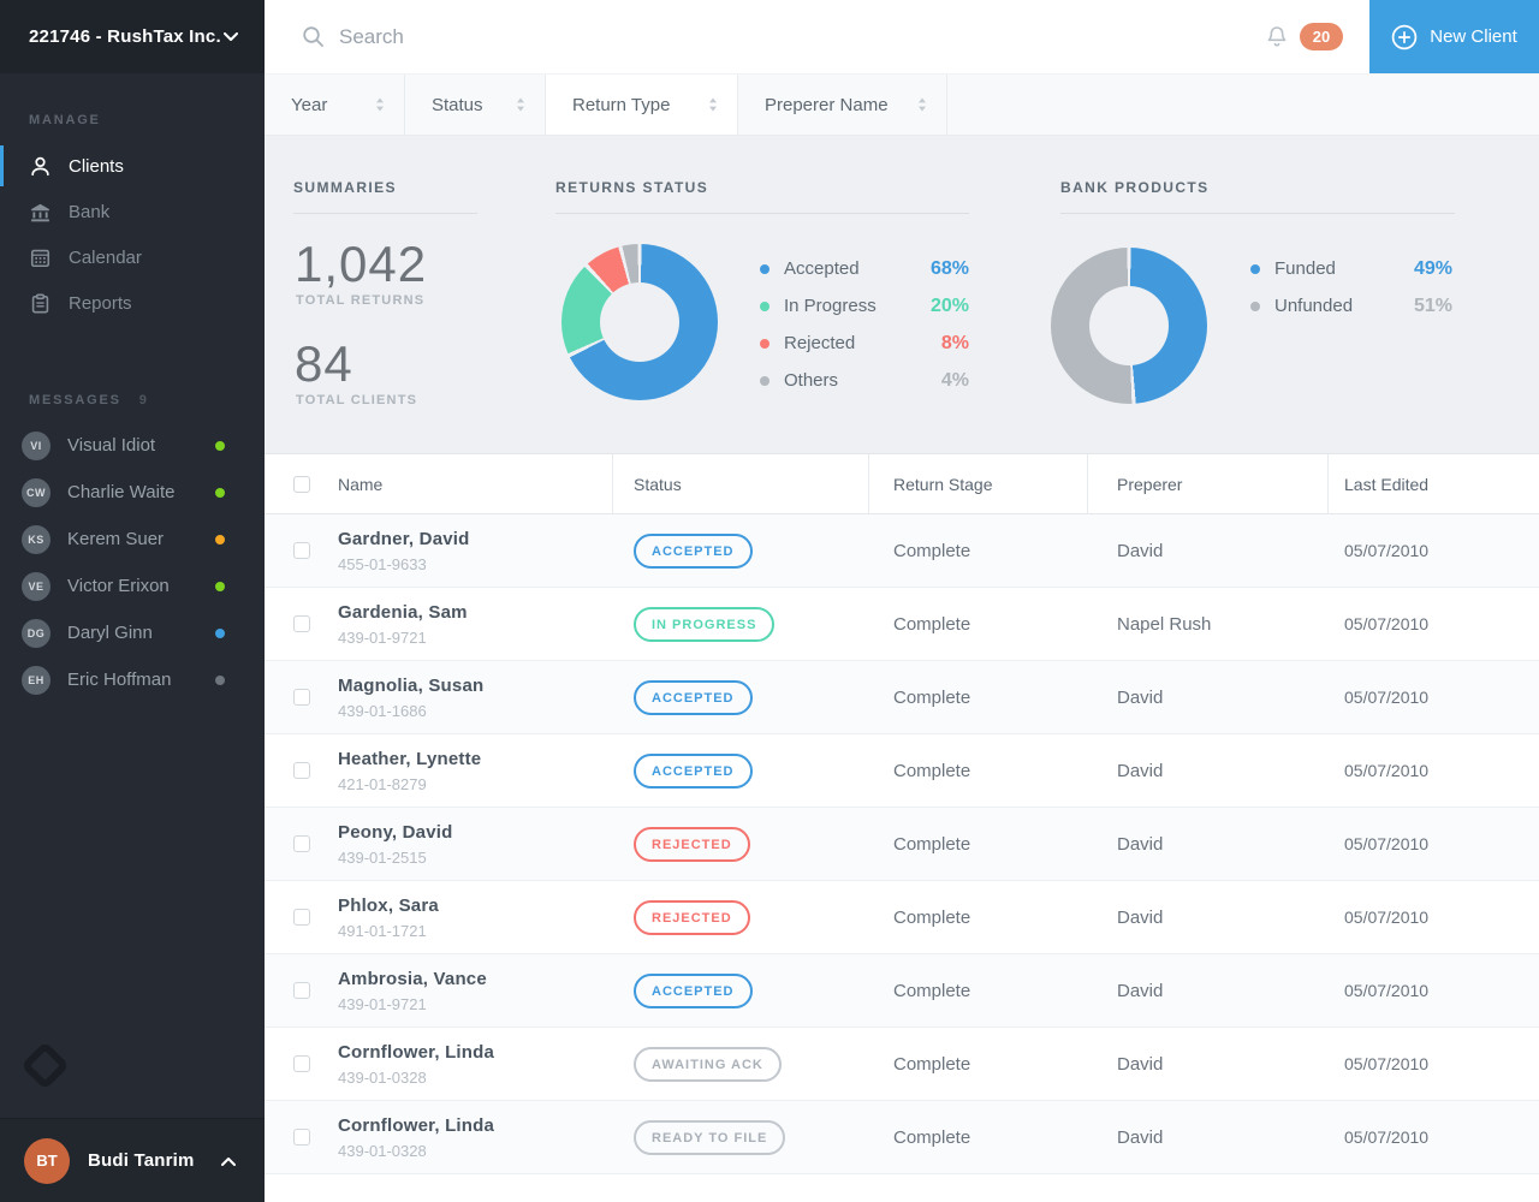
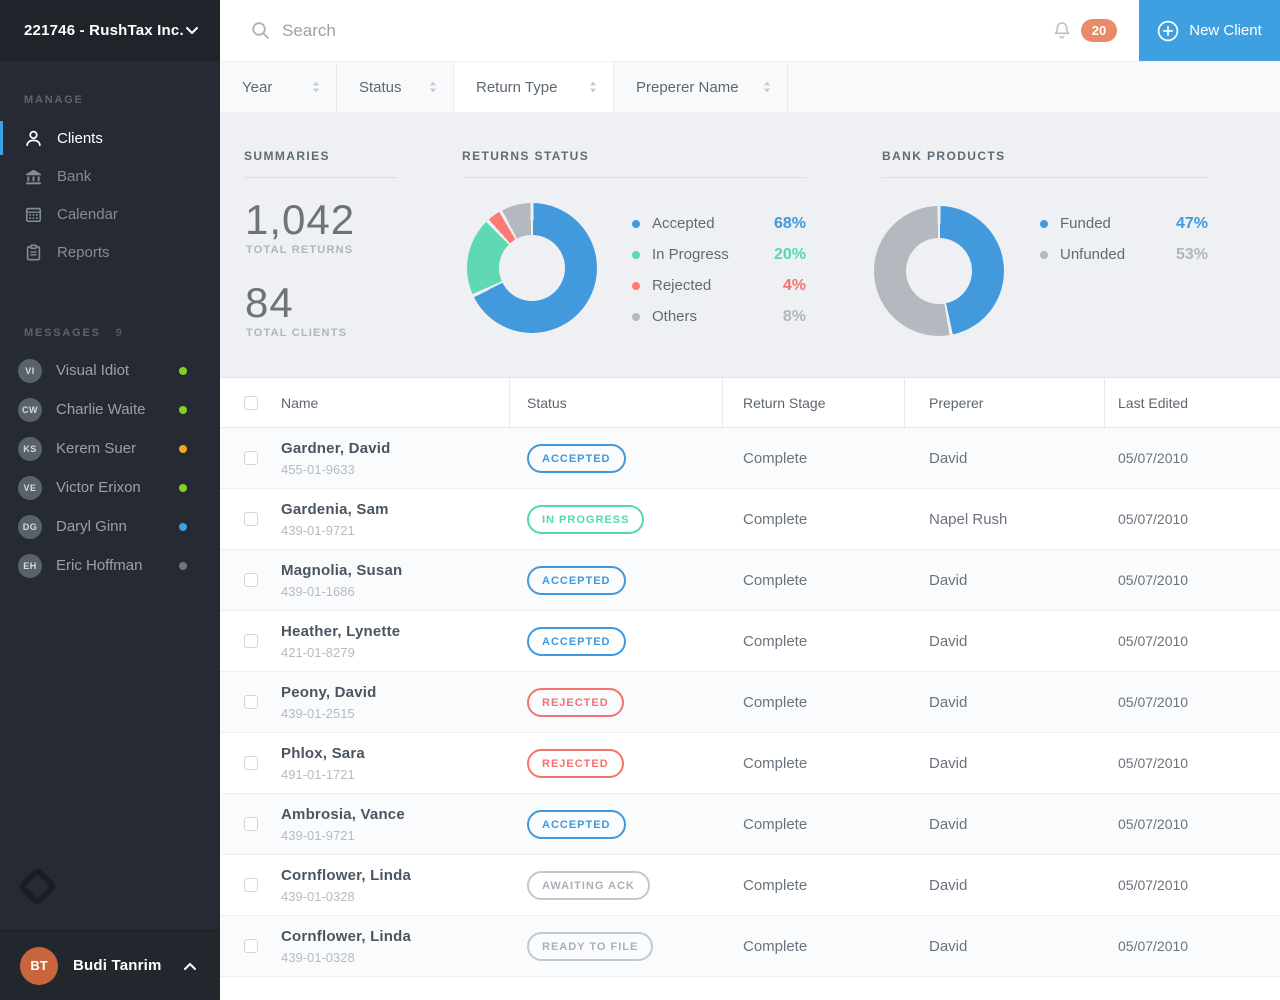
RETURNS STATUS/Rejected: 8% -> 4%
RETURNS STATUS/Others: 4% -> 8%
BANK PRODUCTS/Funded: 49% -> 47%
BANK PRODUCTS/Unfunded: 51% -> 53%
